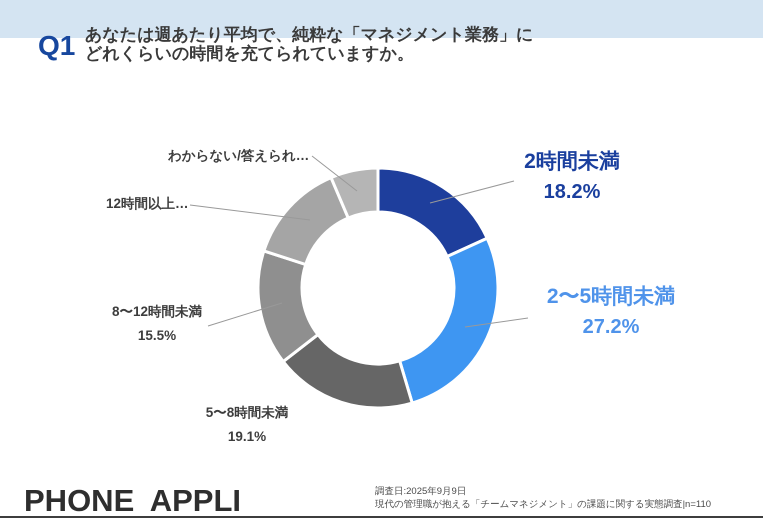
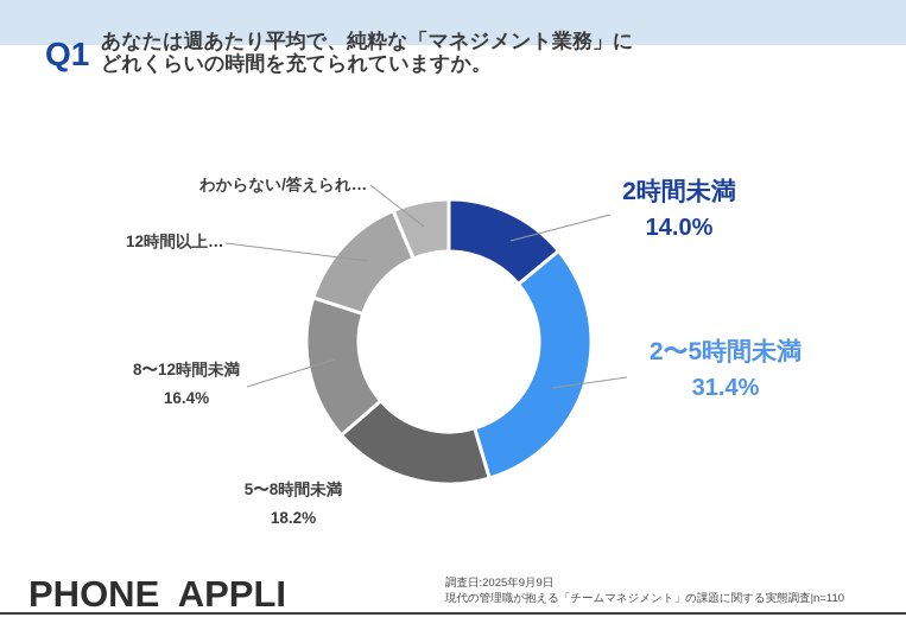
2時間未満: 18.2% -> 14.0%
2〜5時間未満: 27.2% -> 31.4%
5〜8時間未満: 19.1% -> 18.2%
8〜12時間未満: 15.5% -> 16.4%
